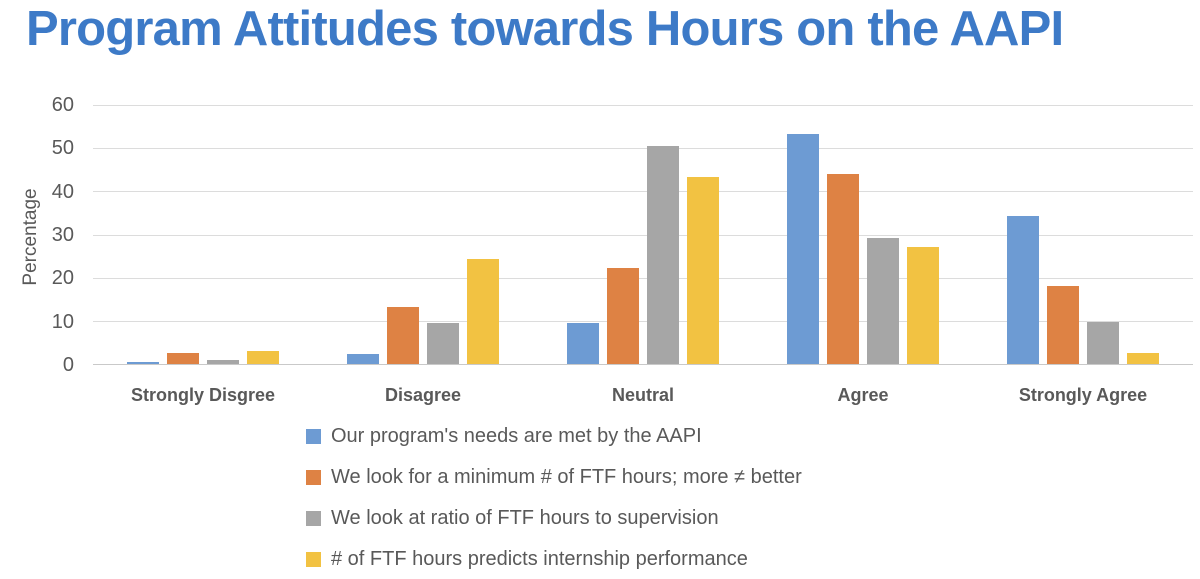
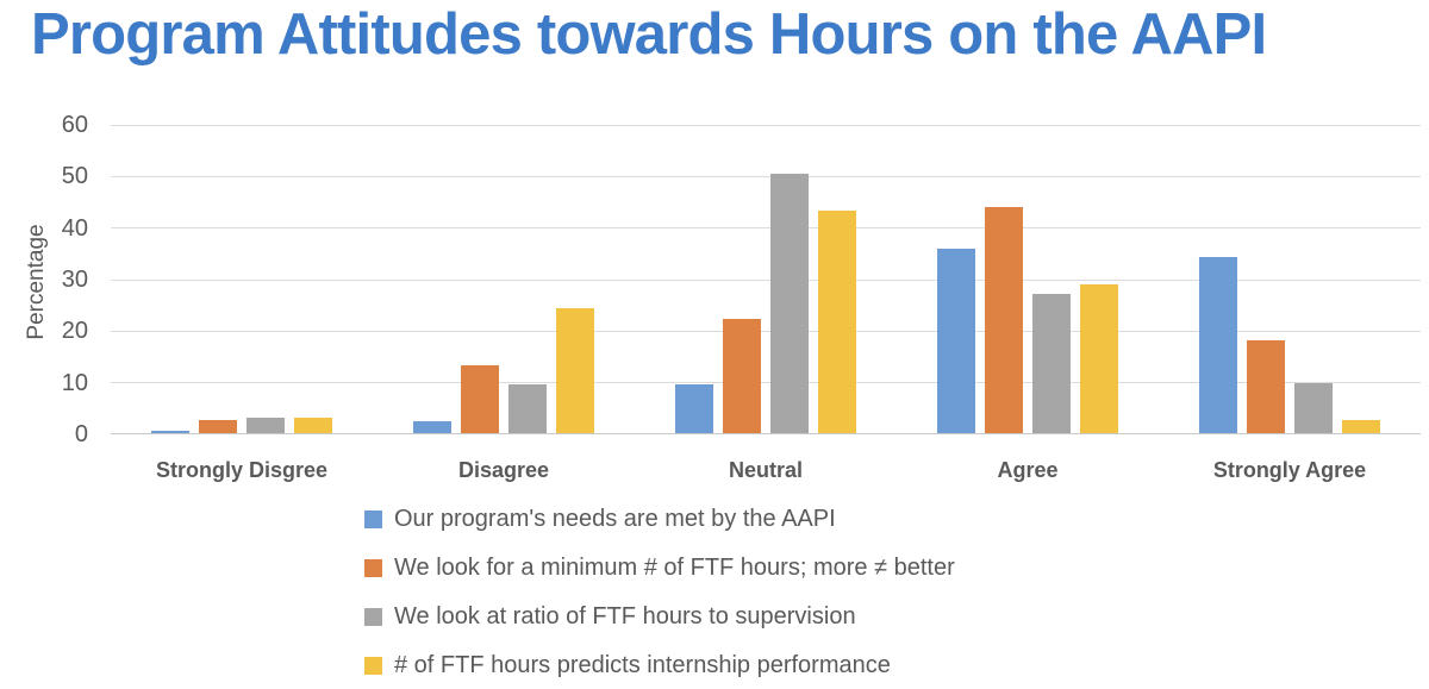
We look at ratio of FTF hours to supervision/Strongly Disgree: 1 -> 3
Our program's needs are met by the AAPI/Agree: 53 -> 36
We look at ratio of FTF hours to supervision/Agree: 29 -> 27
# of FTF hours predicts internship performance/Agree: 27 -> 29
